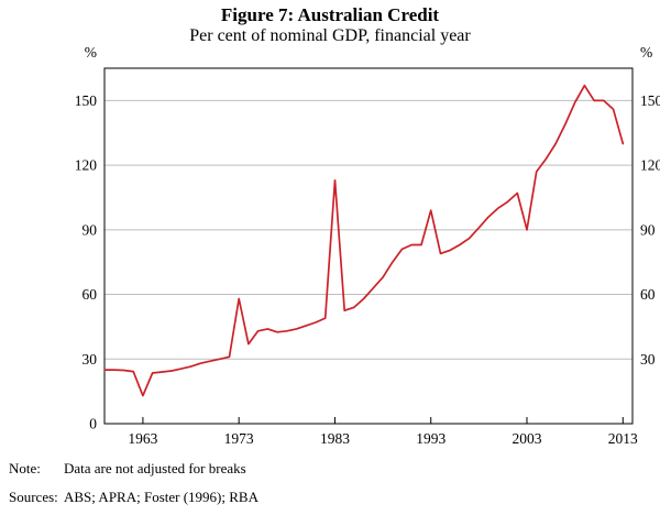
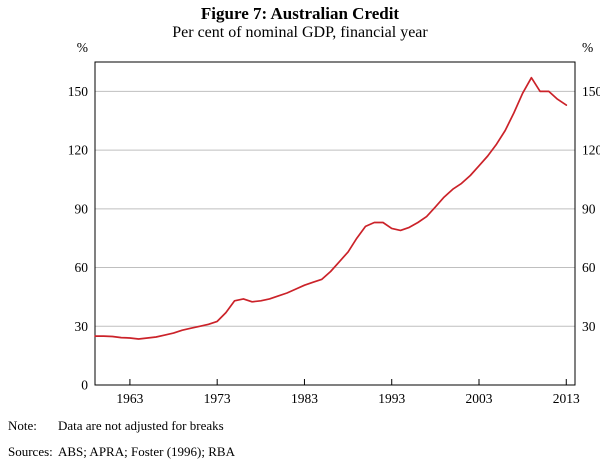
1963: 13 -> 24
1973: 58 -> 32
1983: 113 -> 51
1993: 99 -> 80
2003: 90 -> 112
2013: 130 -> 143
